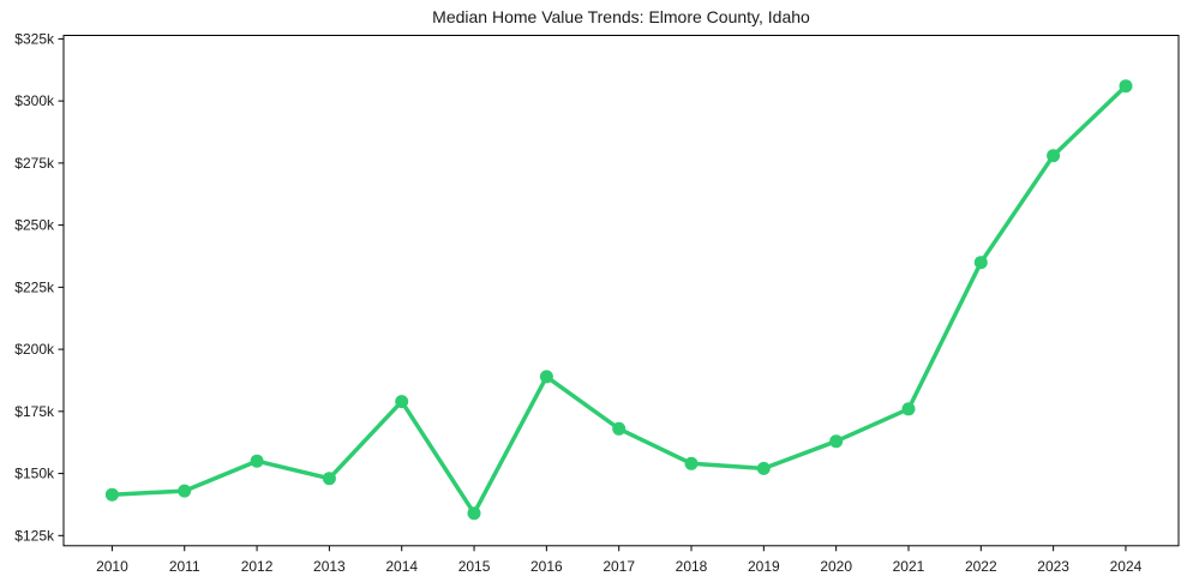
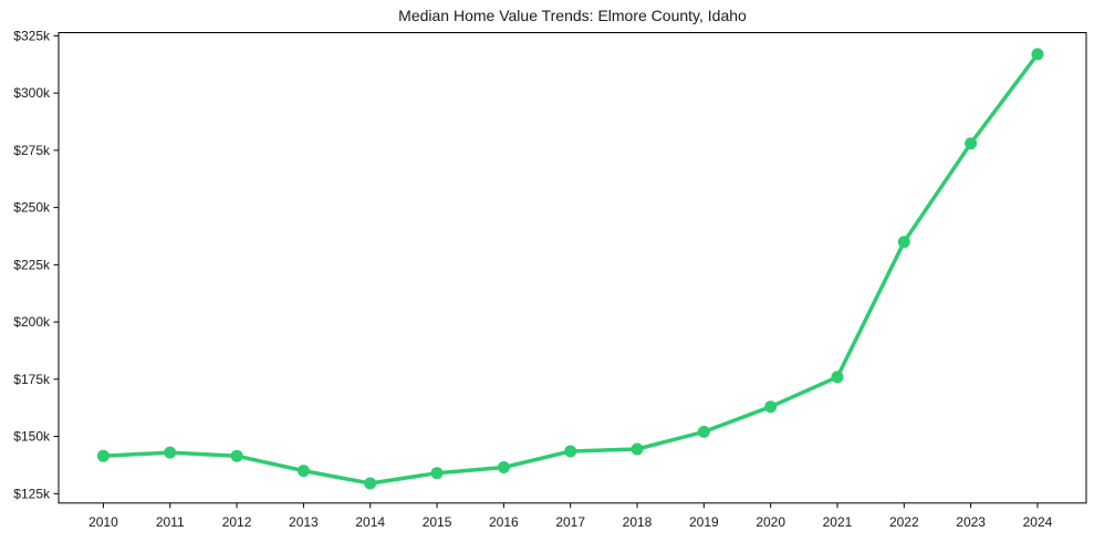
2012: $155k -> $142k
2013: $148k -> $135k
2014: $179k -> $130k
2016: $189k -> $136k
2017: $168k -> $144k
2018: $154k -> $144k
2024: $306k -> $317k
